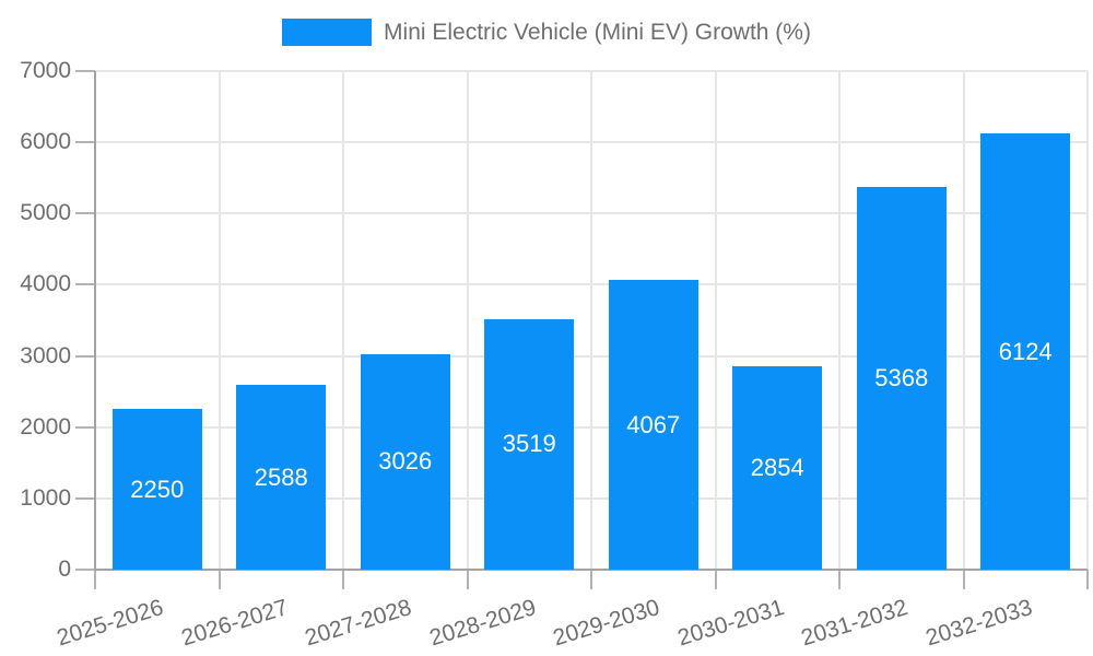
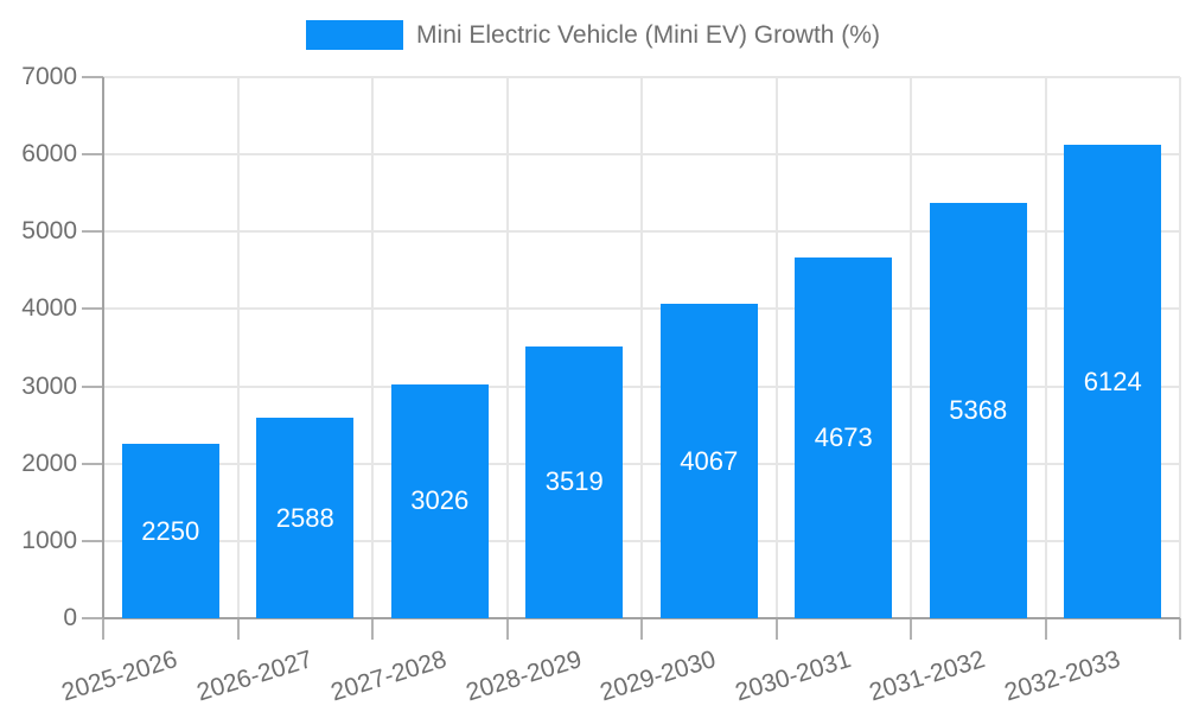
2030-2031: 2854 -> 4673
